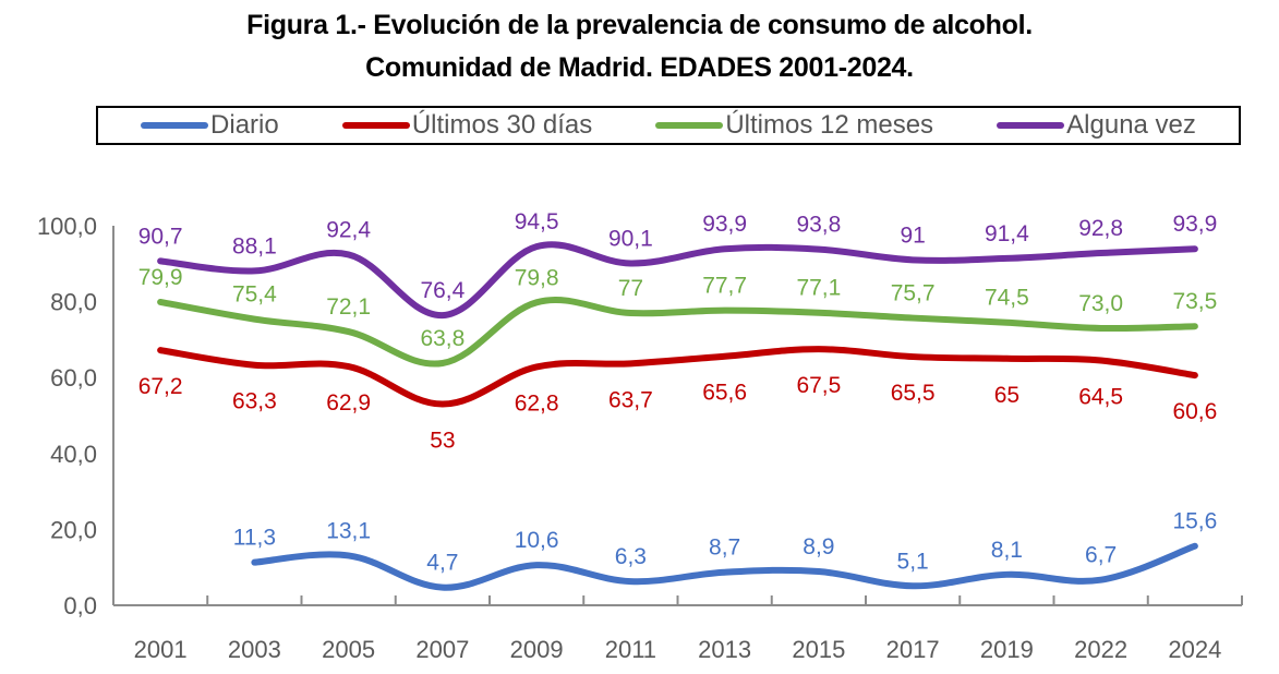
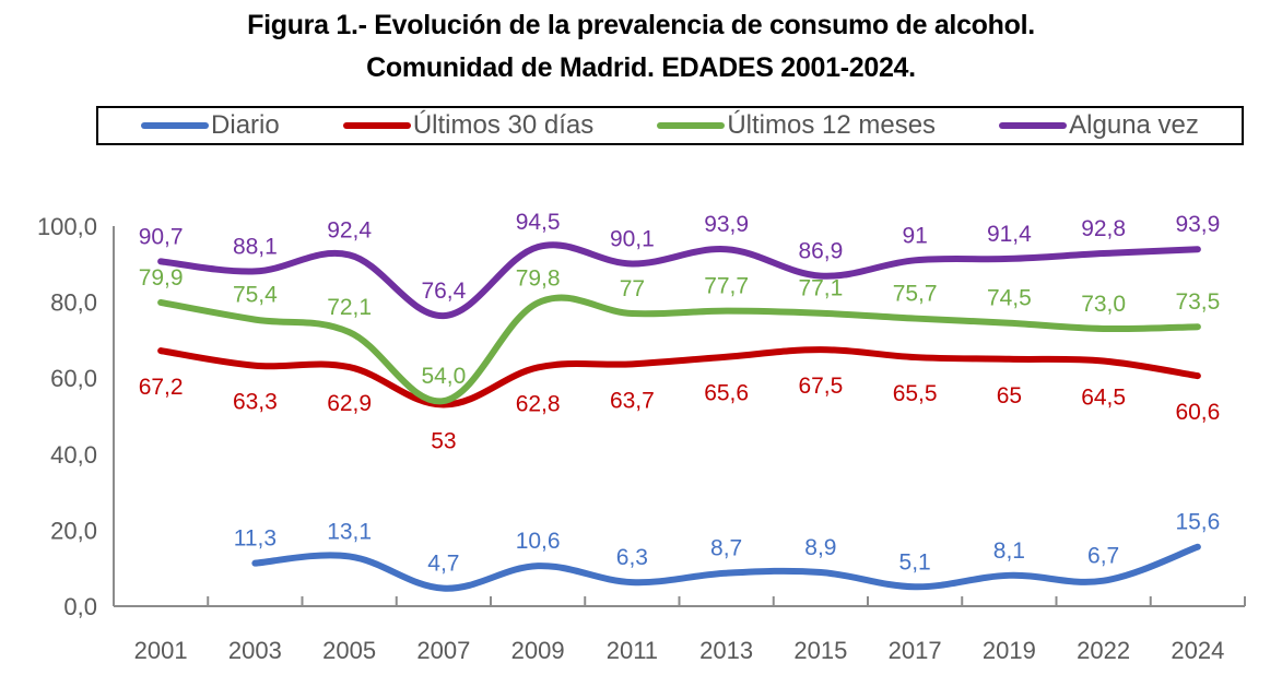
Últimos 12 meses/2007: 63,8 -> 54,0
Alguna vez/2015: 93,8 -> 86,9
